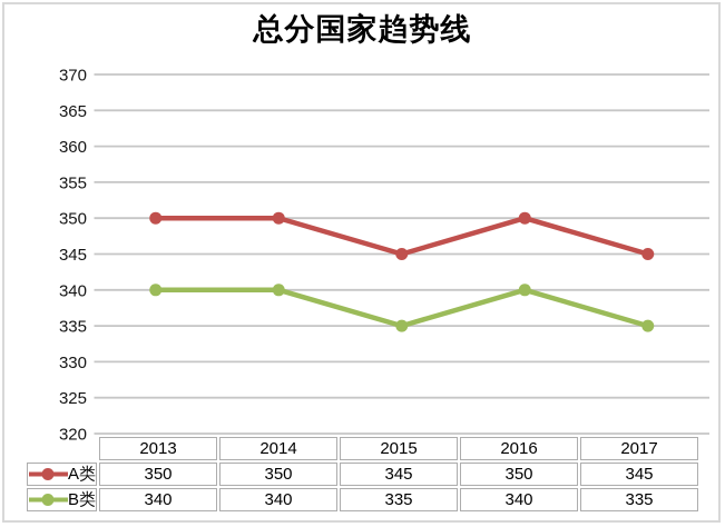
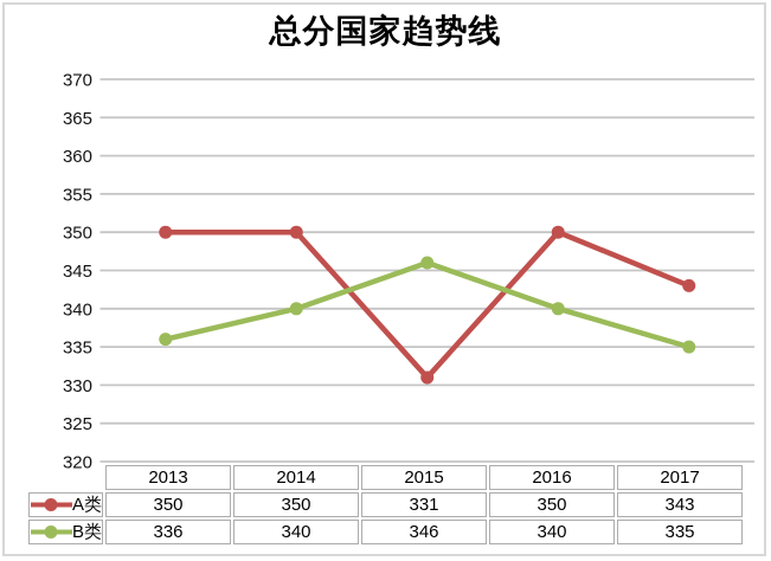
B类/2013: 340 -> 336
A类/2015: 345 -> 331
B类/2015: 335 -> 346
A类/2017: 345 -> 343
